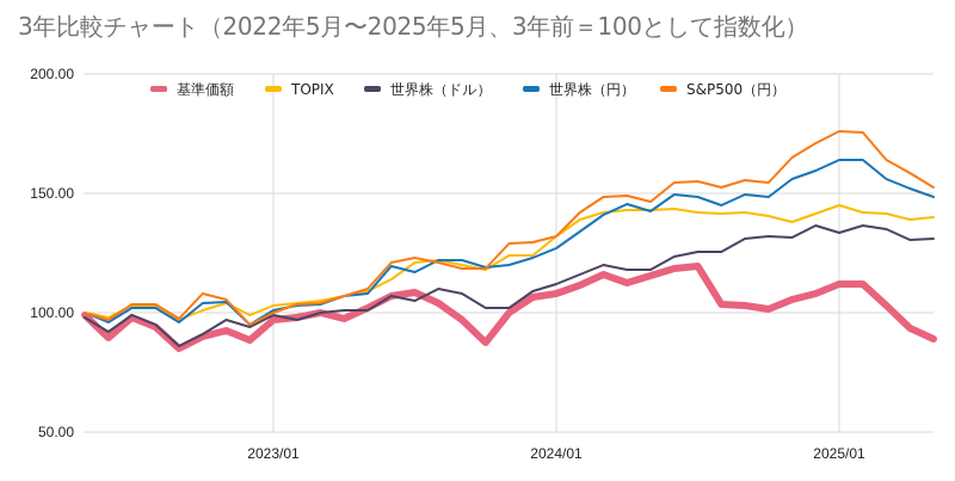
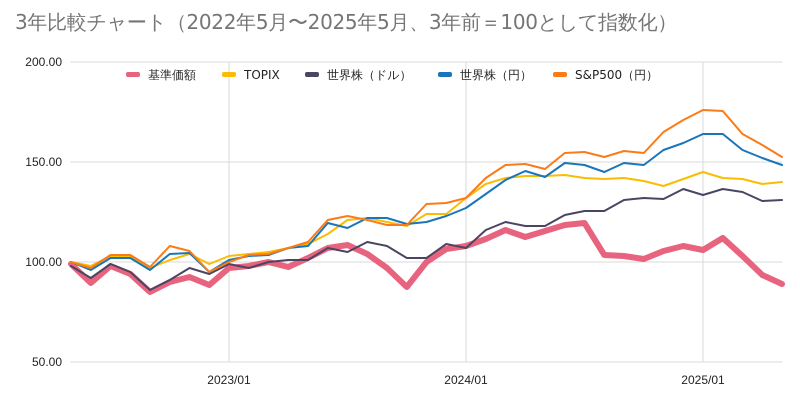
世界株（ドル）/2024/01: 112 -> 107
基準価額/2025/01: 112 -> 106
